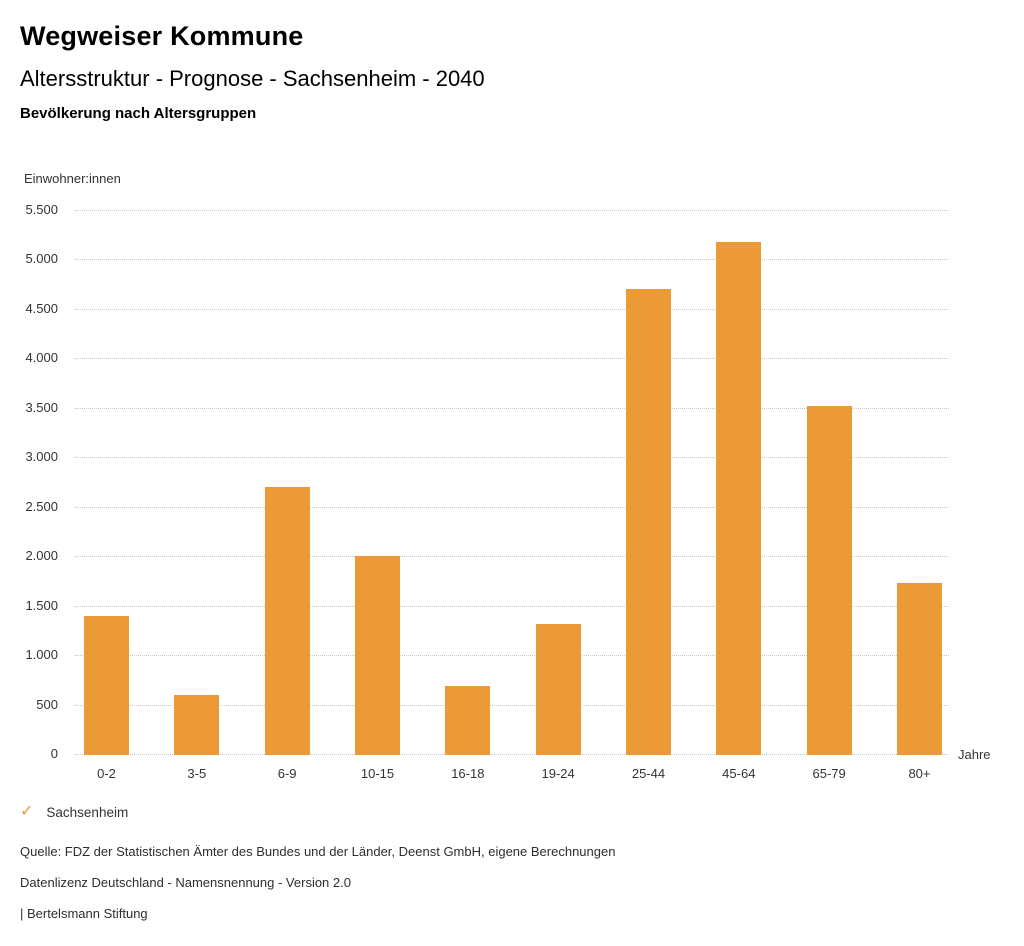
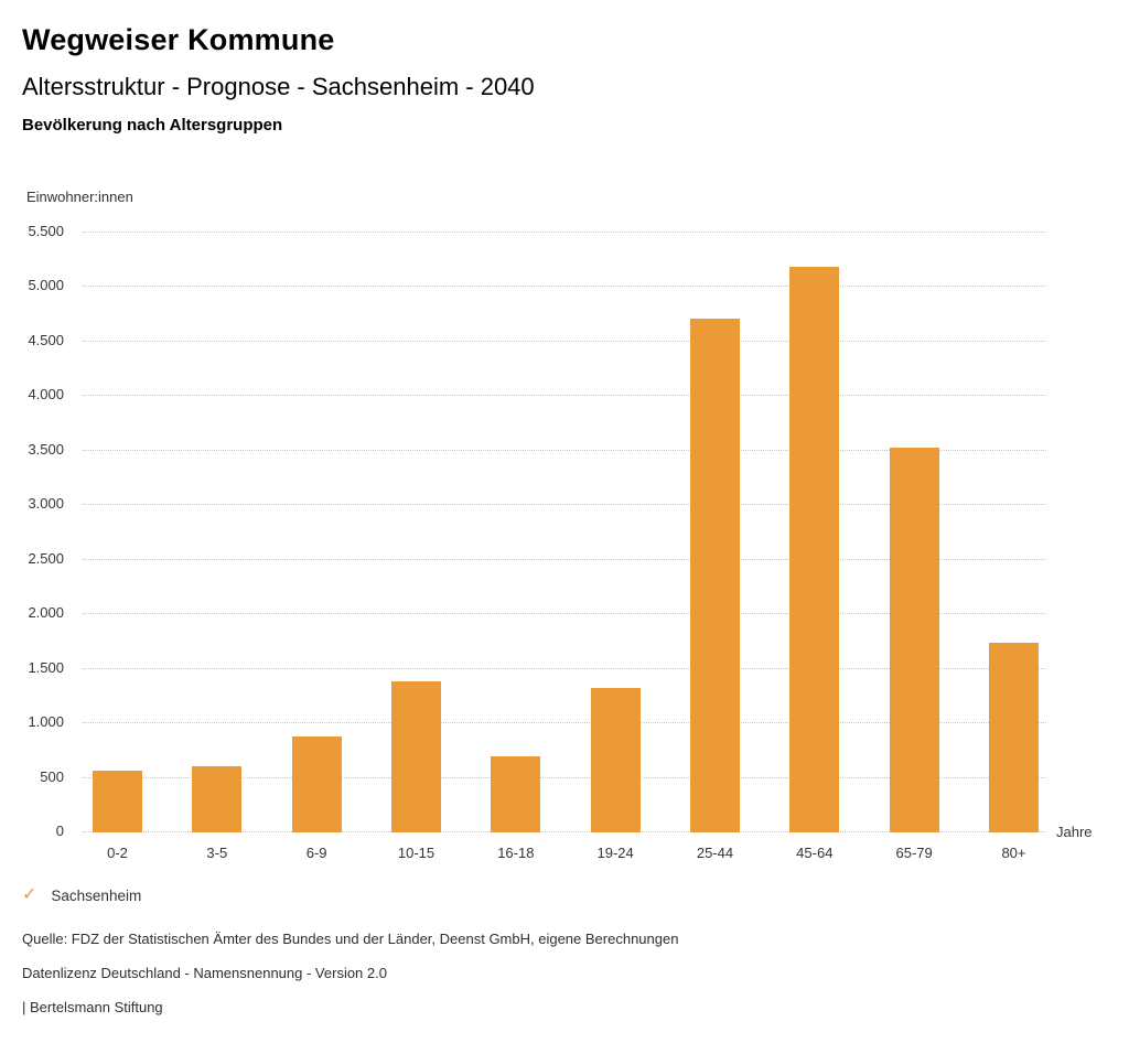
0-2: 1400 -> 600
6-9: 2700 -> 900
10-15: 2000 -> 1400
